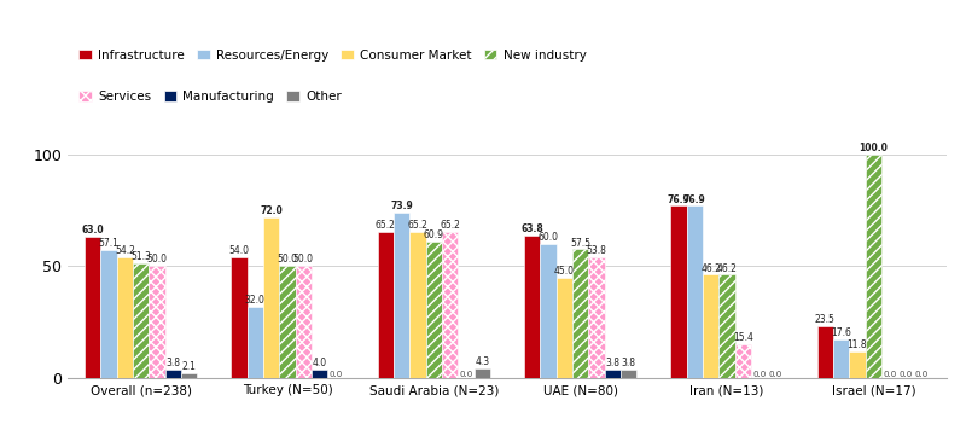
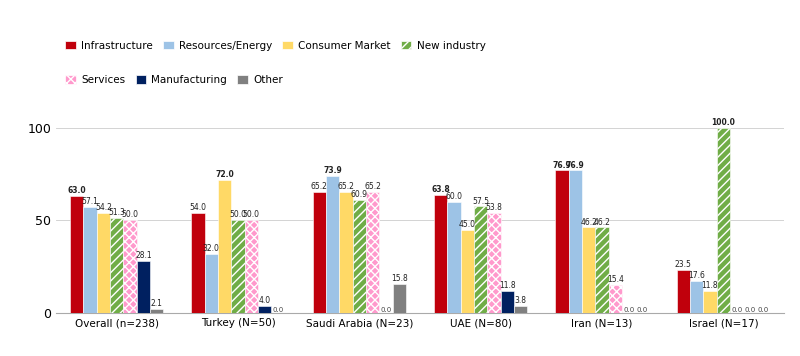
Manufacturing/Overall (n=238): 3.8 -> 28.1
Other/Saudi Arabia (N=23): 4.3 -> 15.8
Manufacturing/UAE (N=80): 3.8 -> 11.8
